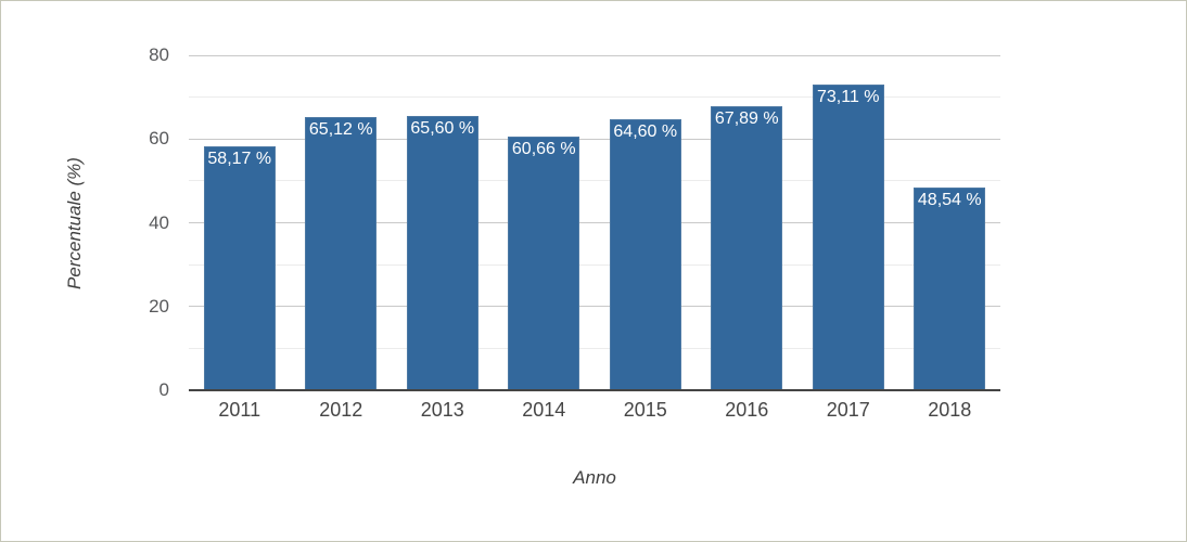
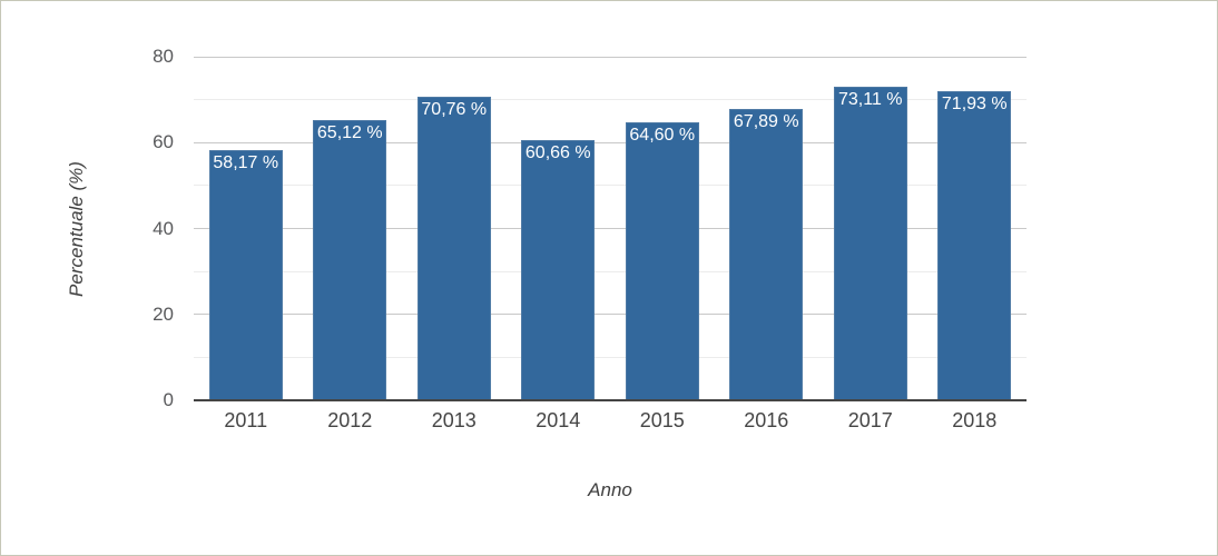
2013: 65,60 -> 70,76
2018: 48,54 -> 71,93
